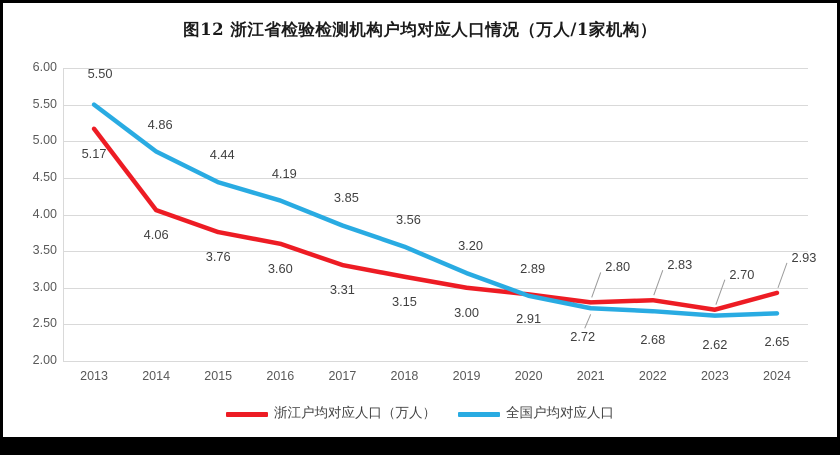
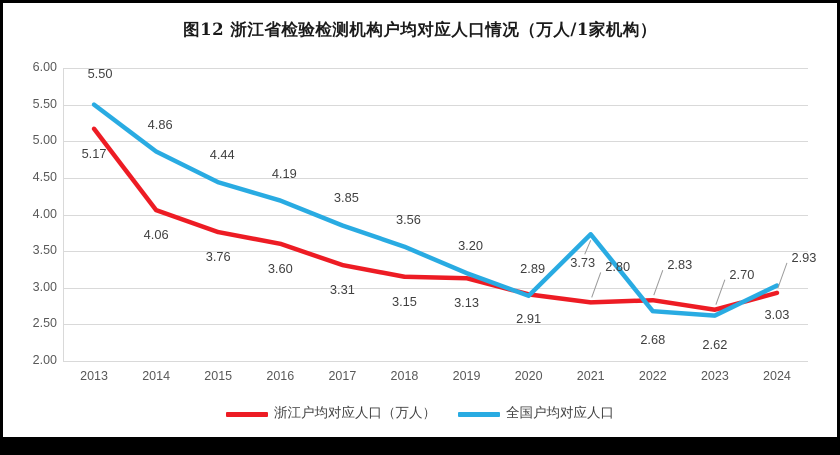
浙江户均对应人口（万人）/2019: 3.00 -> 3.13
全国户均对应人口/2021: 2.72 -> 3.73
全国户均对应人口/2024: 2.65 -> 3.03
